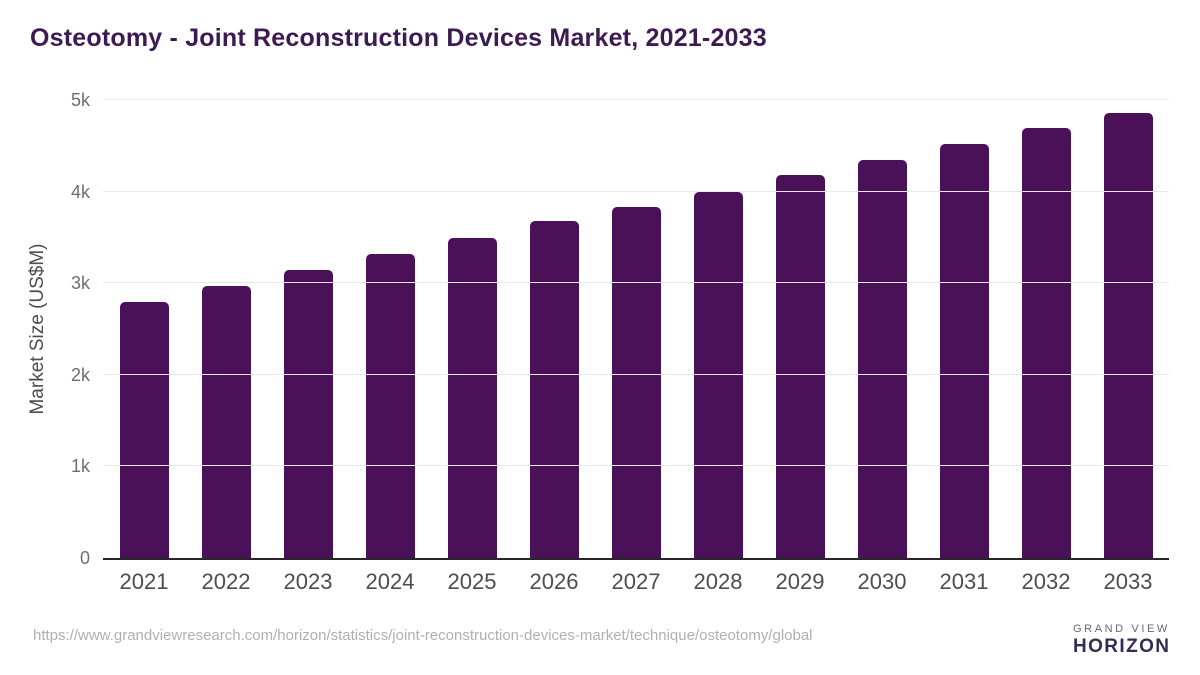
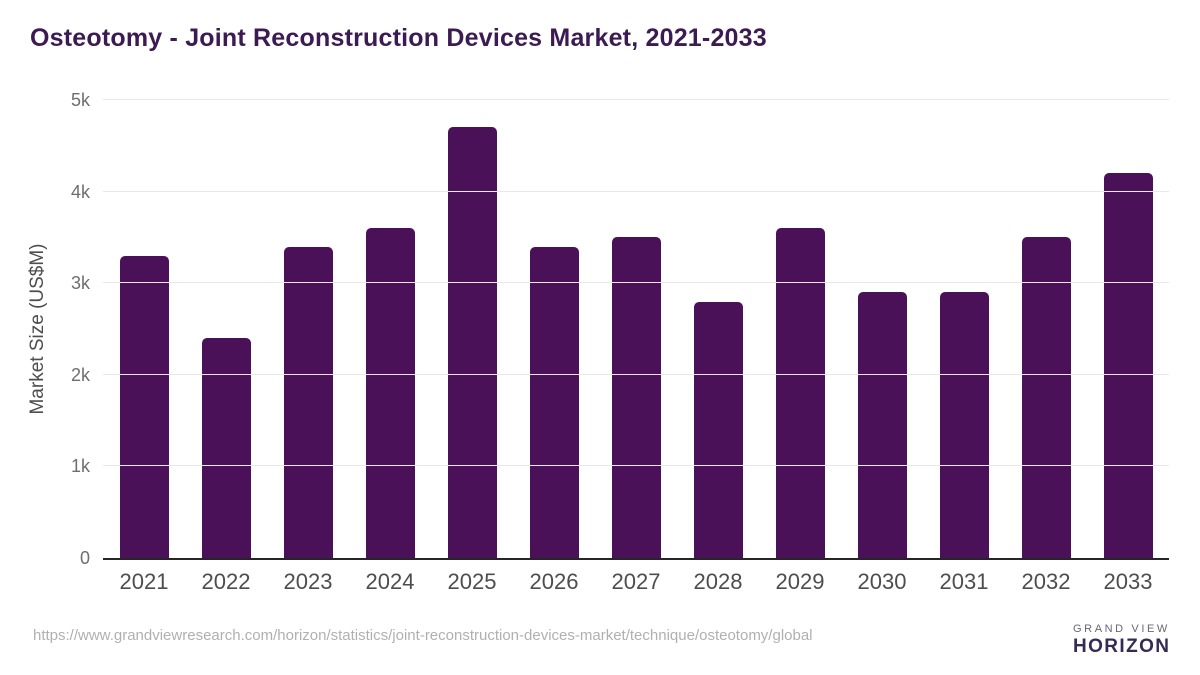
2021: 2.8k -> 3.3k
2022: 3.0k -> 2.4k
2023: 3.1k -> 3.4k
2024: 3.3k -> 3.6k
2025: 3.5k -> 4.7k
2026: 3.7k -> 3.4k
2027: 3.8k -> 3.5k
2028: 4.0k -> 2.8k
2029: 4.2k -> 3.6k
2030: 4.4k -> 2.9k
2031: 4.5k -> 2.9k
2032: 4.7k -> 3.5k
2033: 4.9k -> 4.2k
